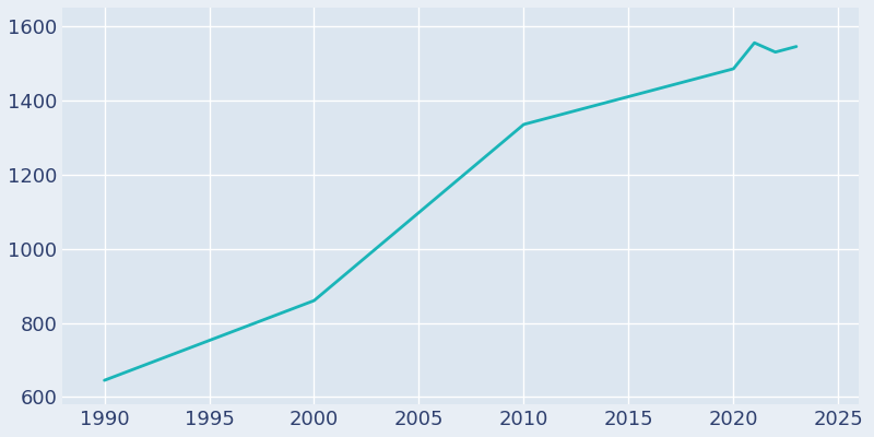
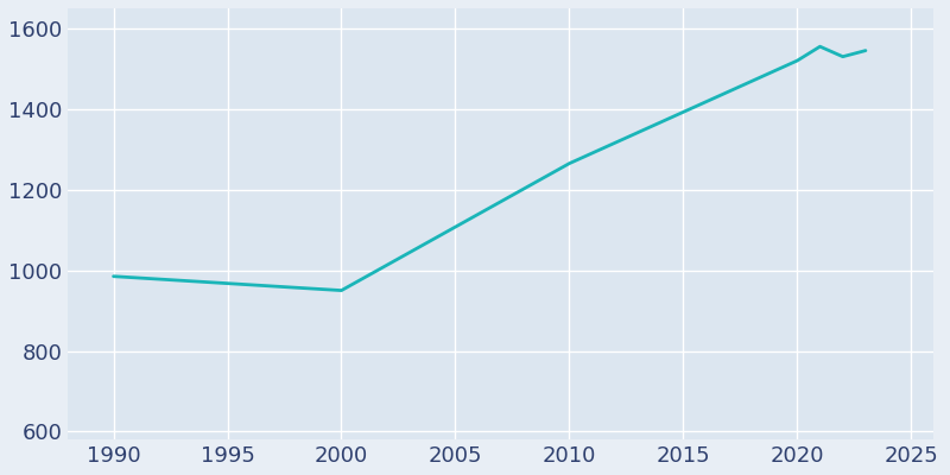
1990: 645 -> 985
2000: 860 -> 950
2010: 1335 -> 1265
2020: 1485 -> 1520
